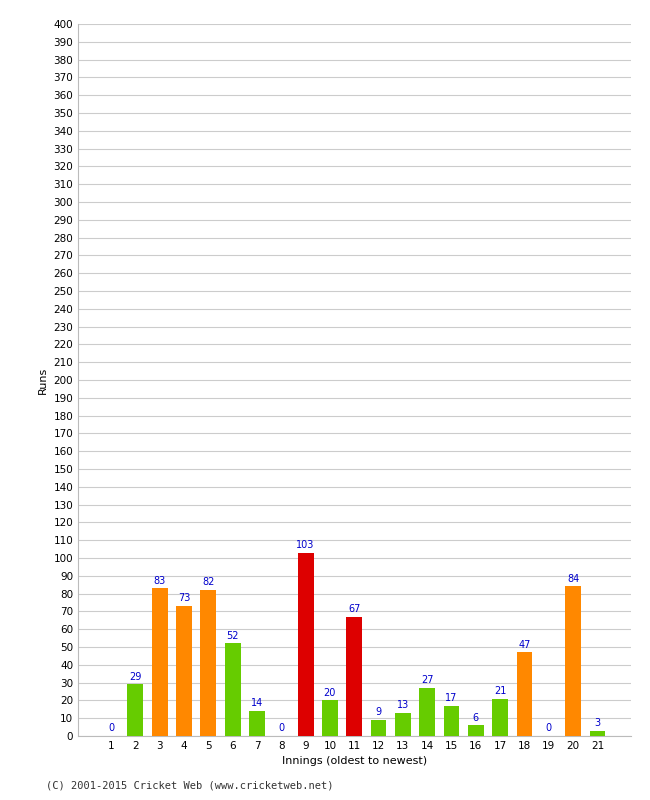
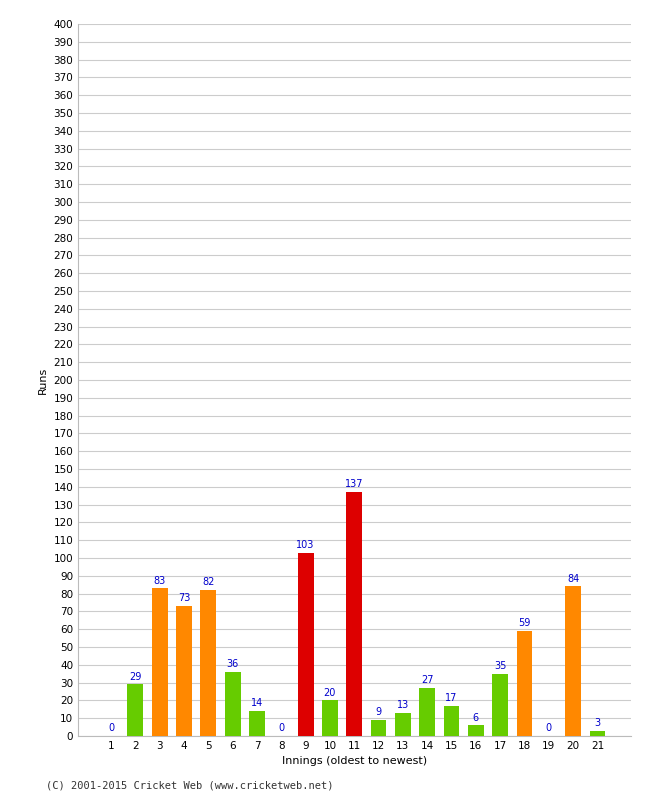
6: 52 -> 36
11: 67 -> 137
17: 21 -> 35
18: 47 -> 59
